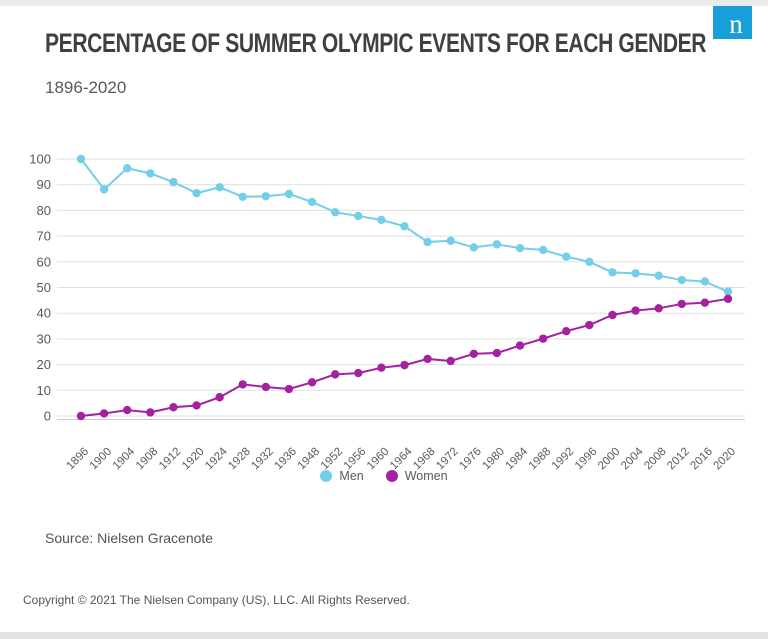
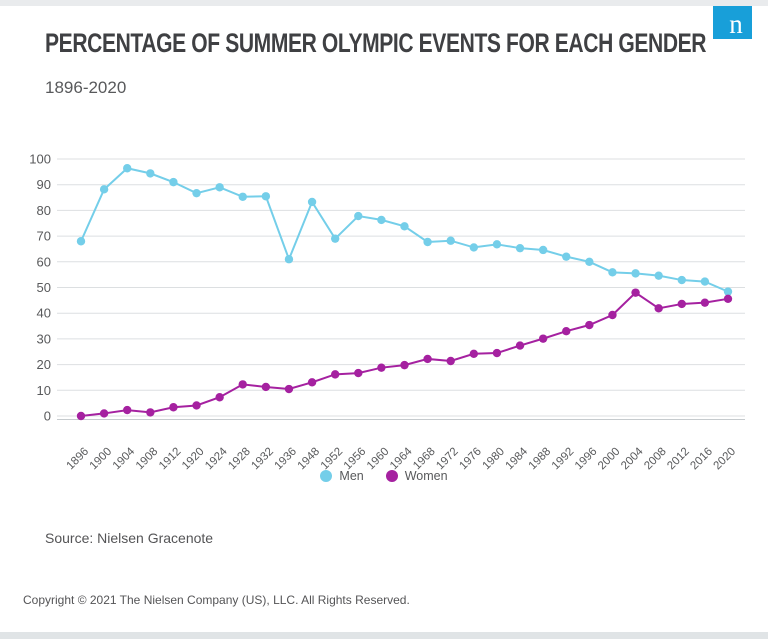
Men/1896: 100 -> 68
Men/1936: 86 -> 61
Men/1952: 79 -> 69
Women/2004: 41 -> 48
